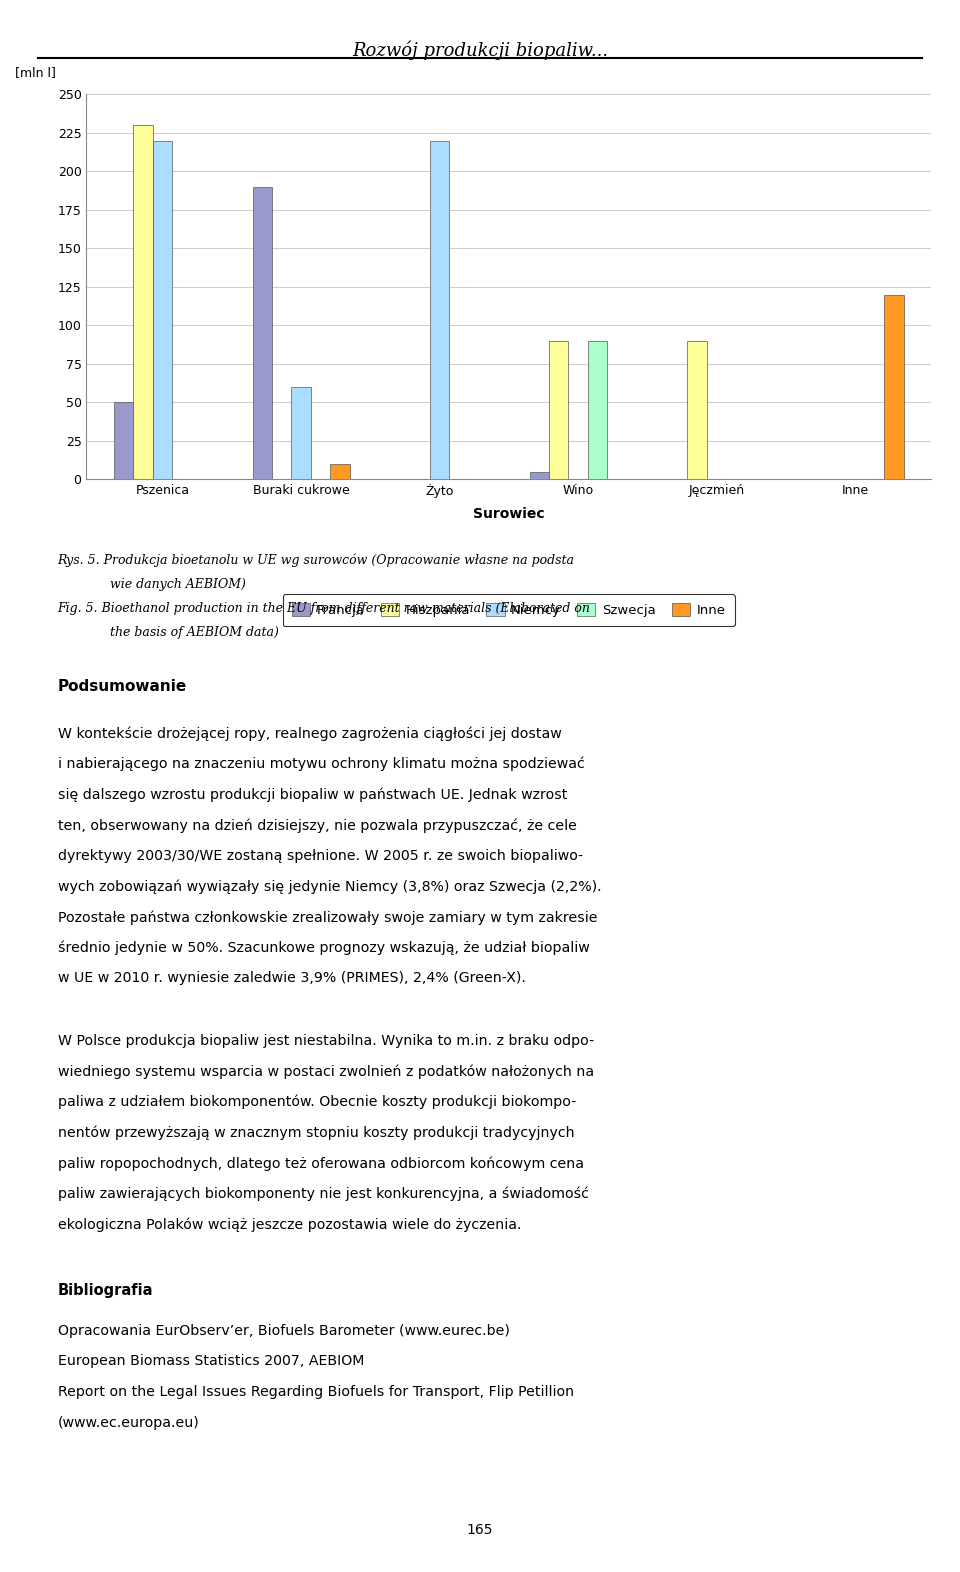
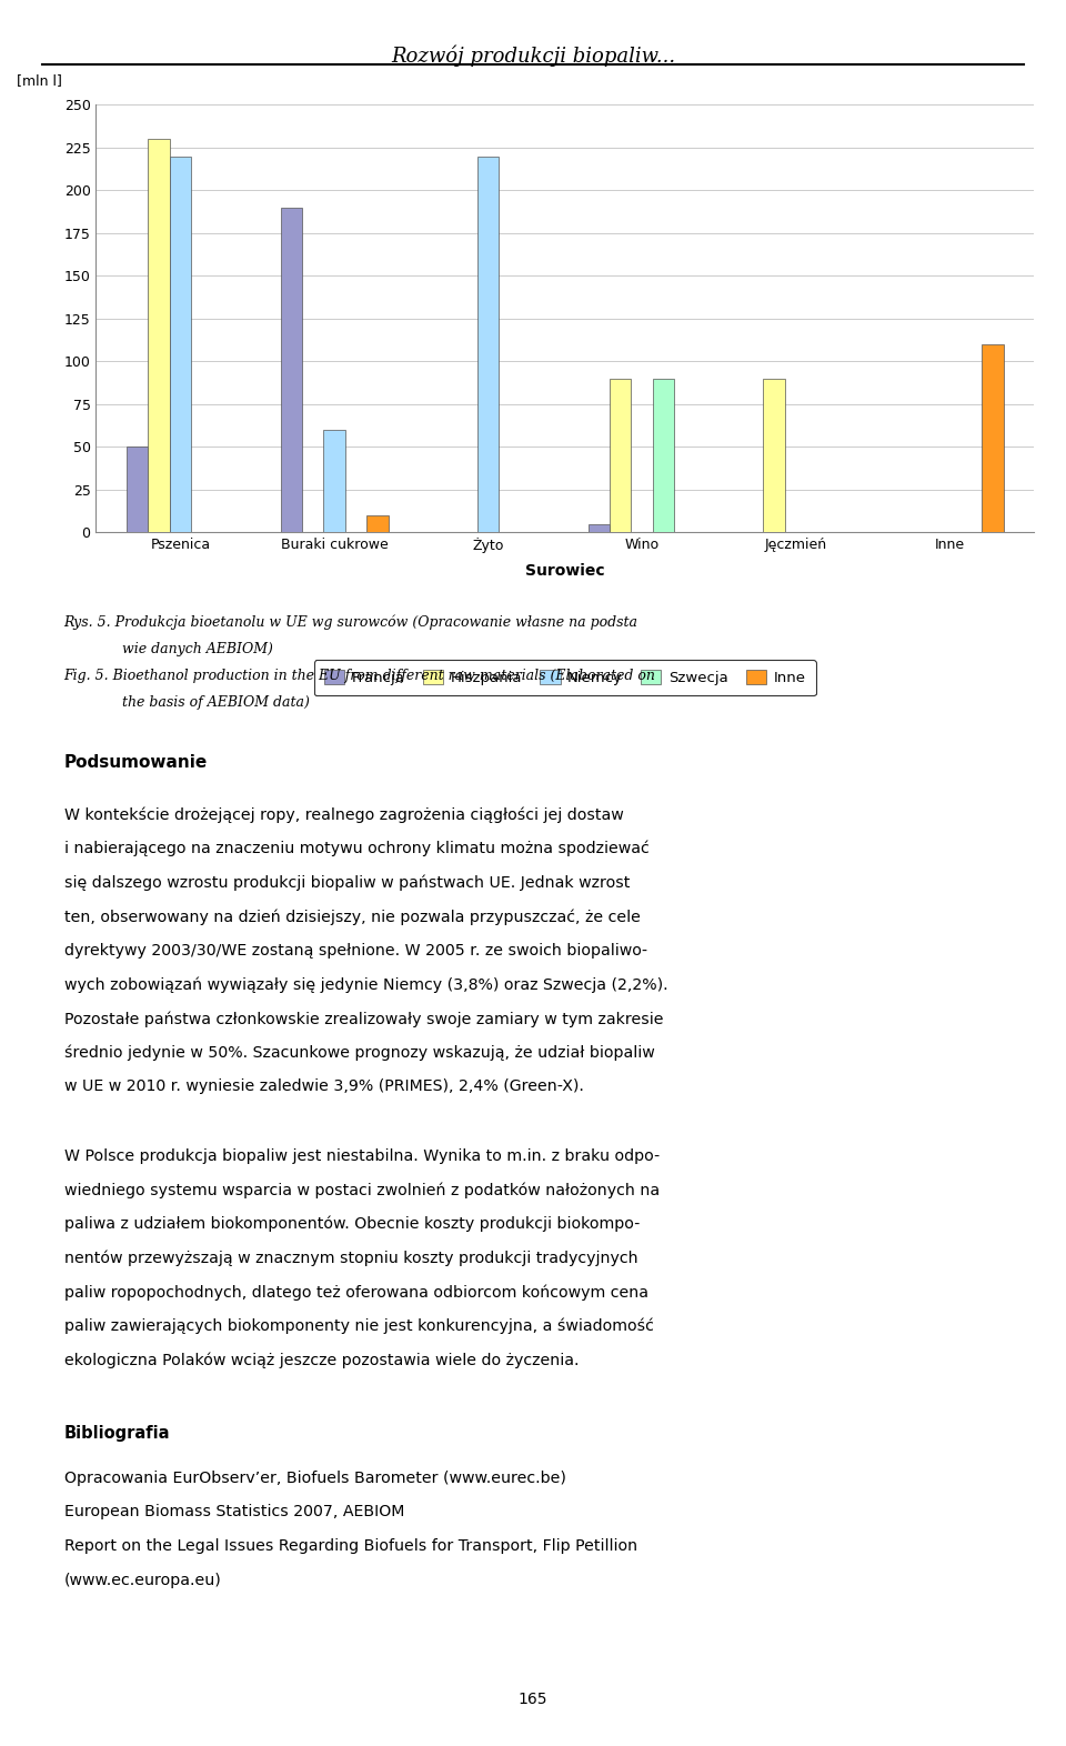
Inne/Inne: 120 -> 110
